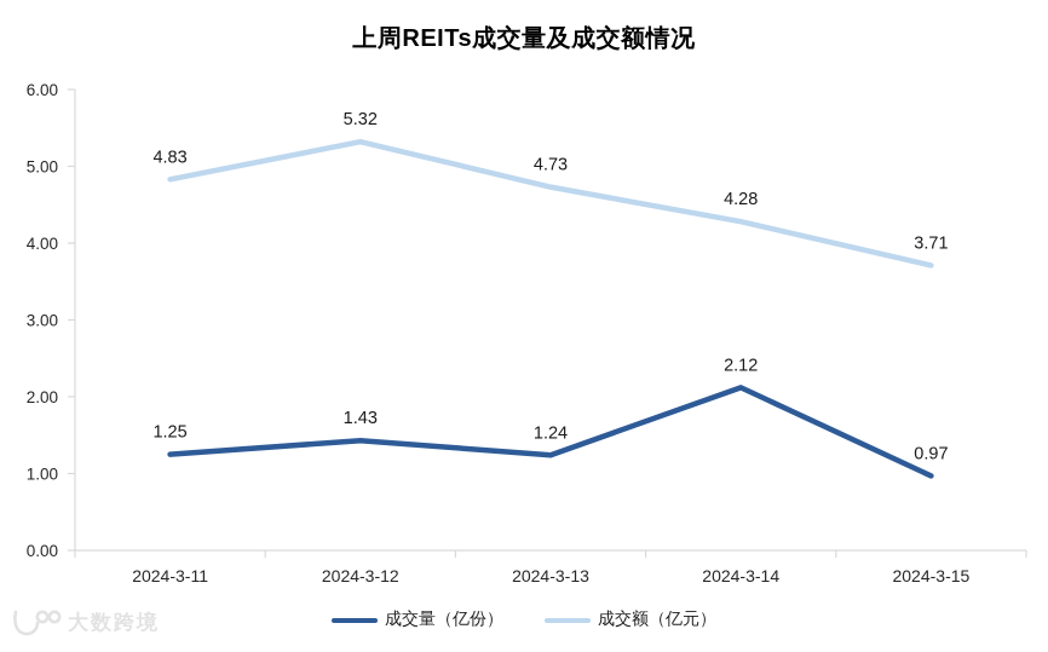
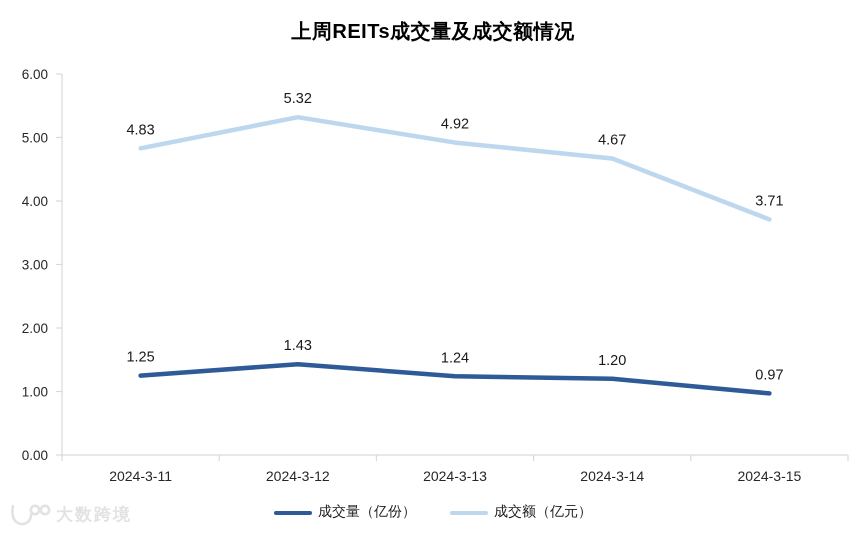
成交额（亿元）/2024-3-13: 4.73 -> 4.92
成交量（亿份）/2024-3-14: 2.12 -> 1.20
成交额（亿元）/2024-3-14: 4.28 -> 4.67
